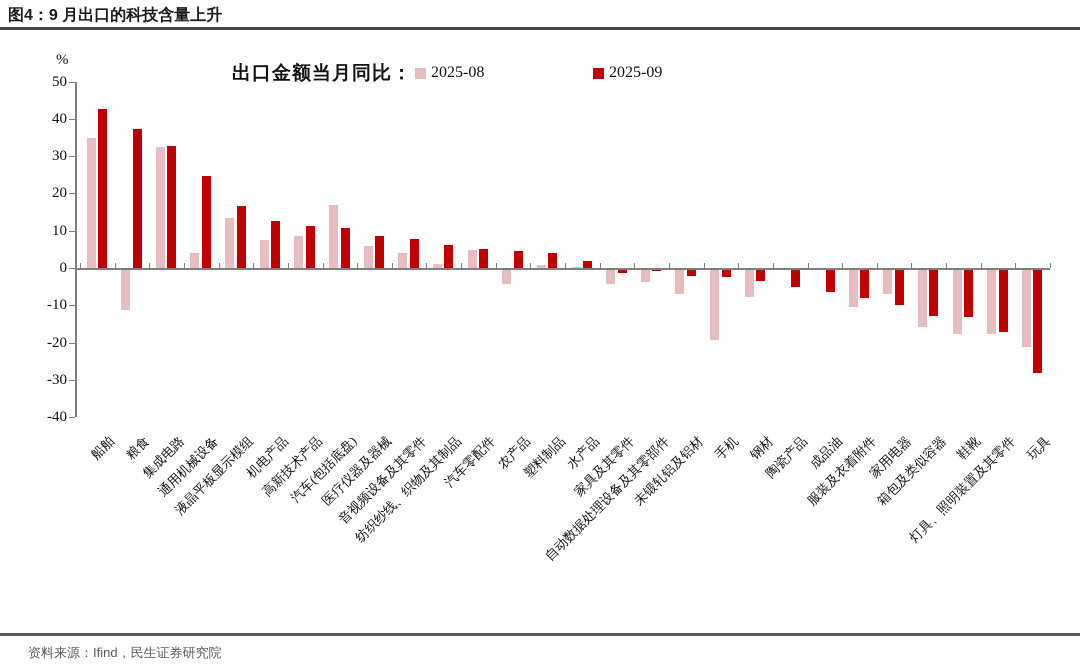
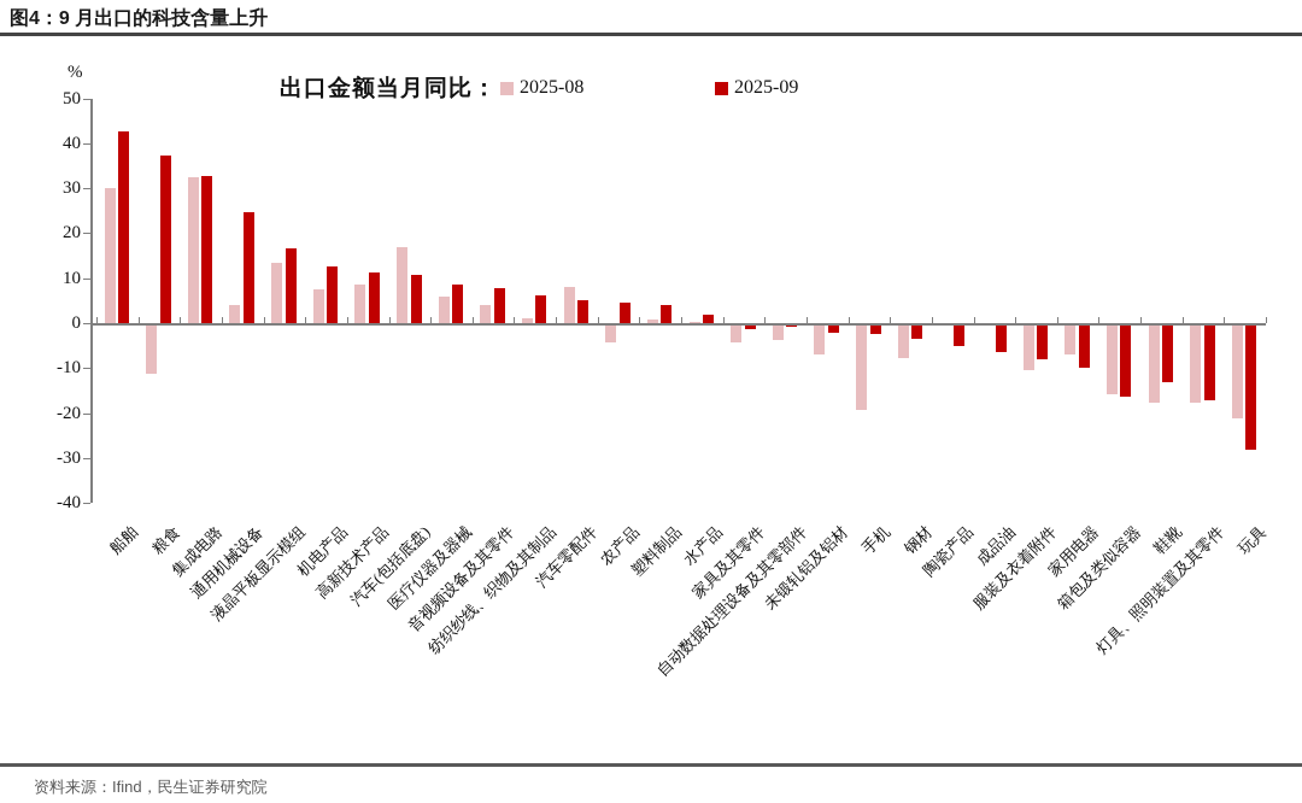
2025-08/船舶: 35 -> 30
2025-08/汽车零配件: 5 -> 8
2025-09/箱包及类似容器: -13 -> -16
